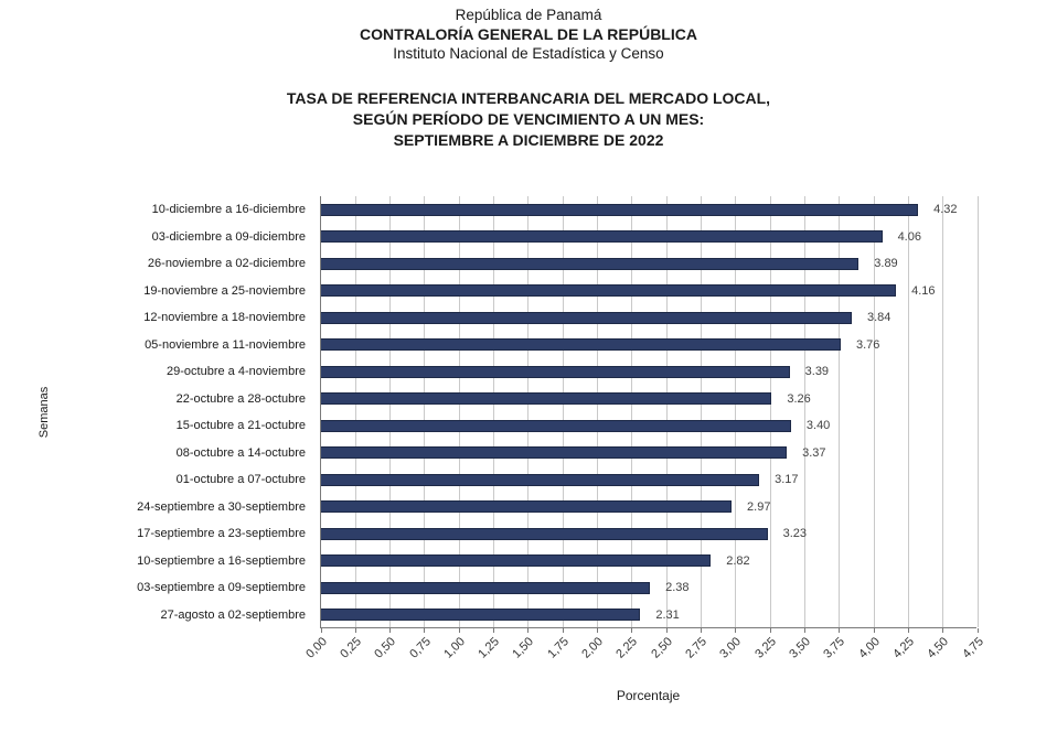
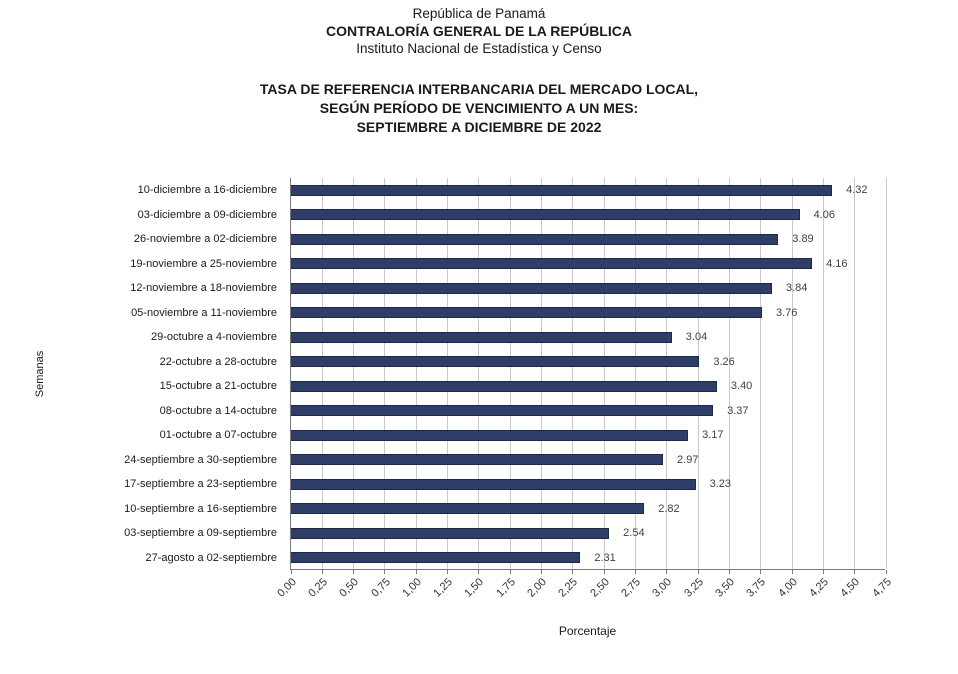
29-octubre a 4-noviembre: 3.39 -> 3.04
03-septiembre a 09-septiembre: 2.38 -> 2.54
